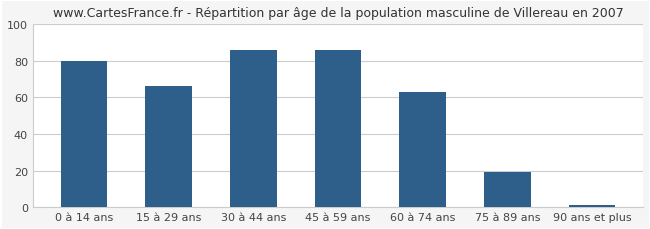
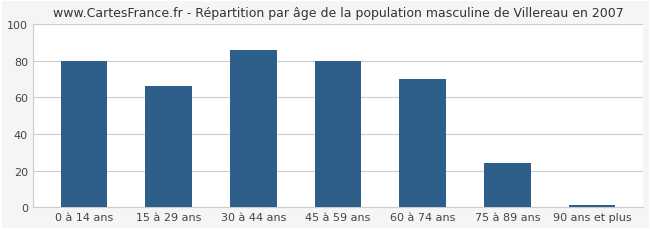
45 à 59 ans: 86 -> 80
60 à 74 ans: 63 -> 70
75 à 89 ans: 19 -> 24
